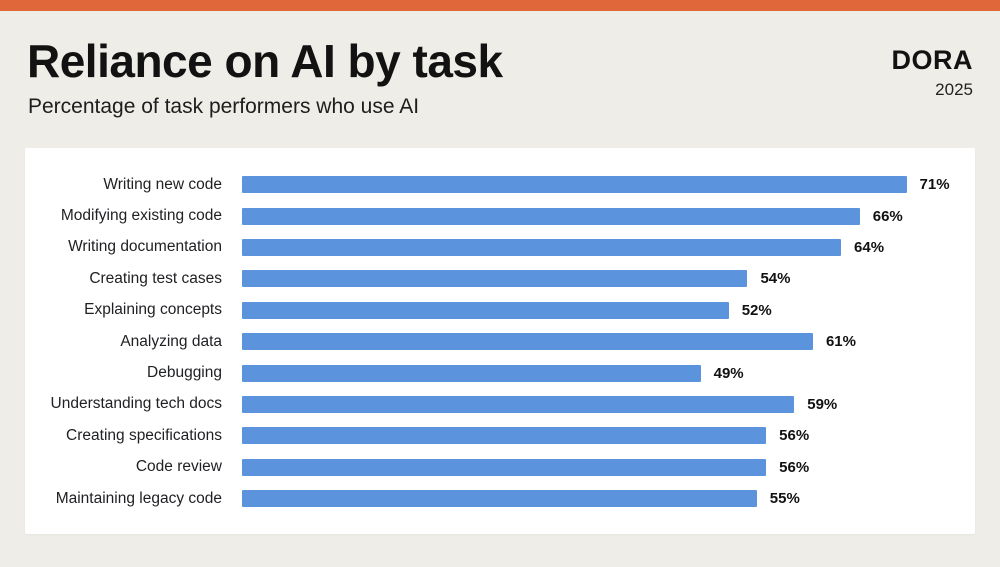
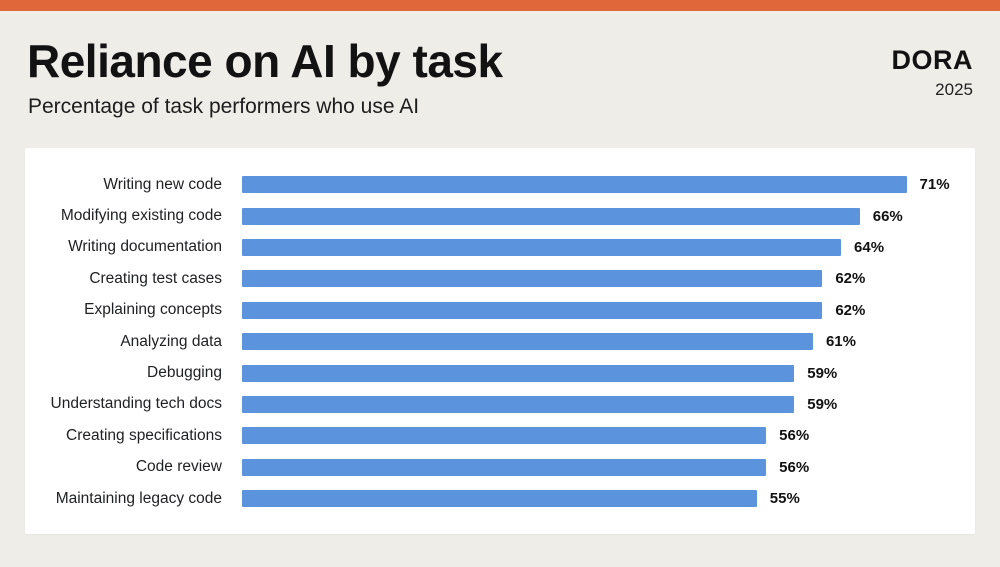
Creating test cases: 54% -> 62%
Explaining concepts: 52% -> 62%
Debugging: 49% -> 59%
